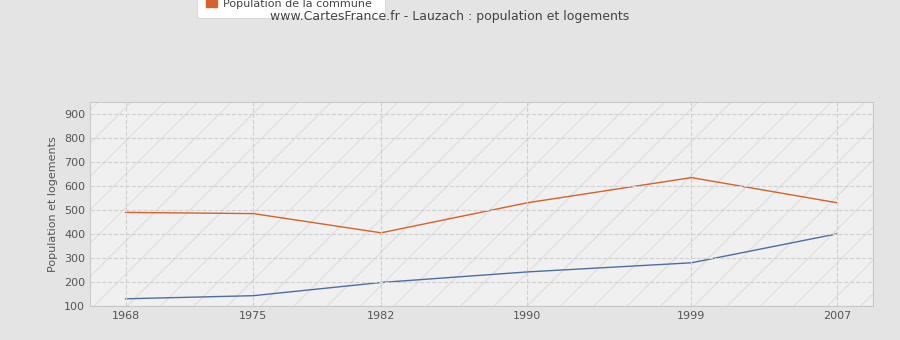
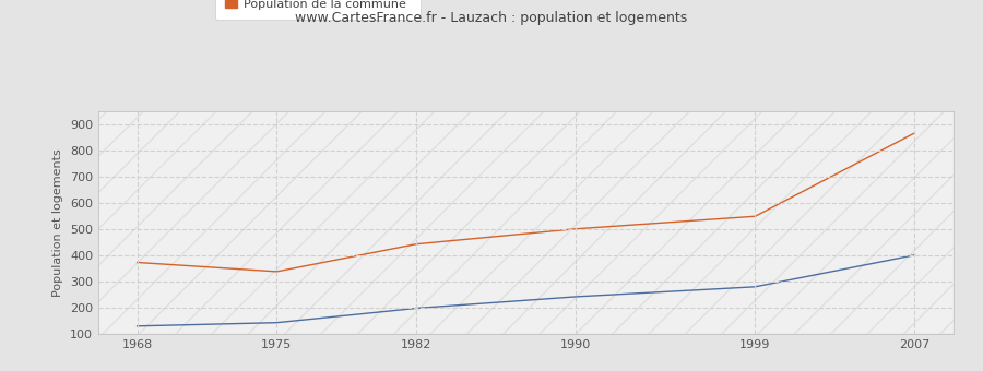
Population de la commune/1968: 490 -> 373
Population de la commune/1975: 485 -> 338
Population de la commune/1982: 405 -> 443
Population de la commune/1990: 530 -> 501
Population de la commune/1999: 635 -> 549
Population de la commune/2007: 530 -> 867
